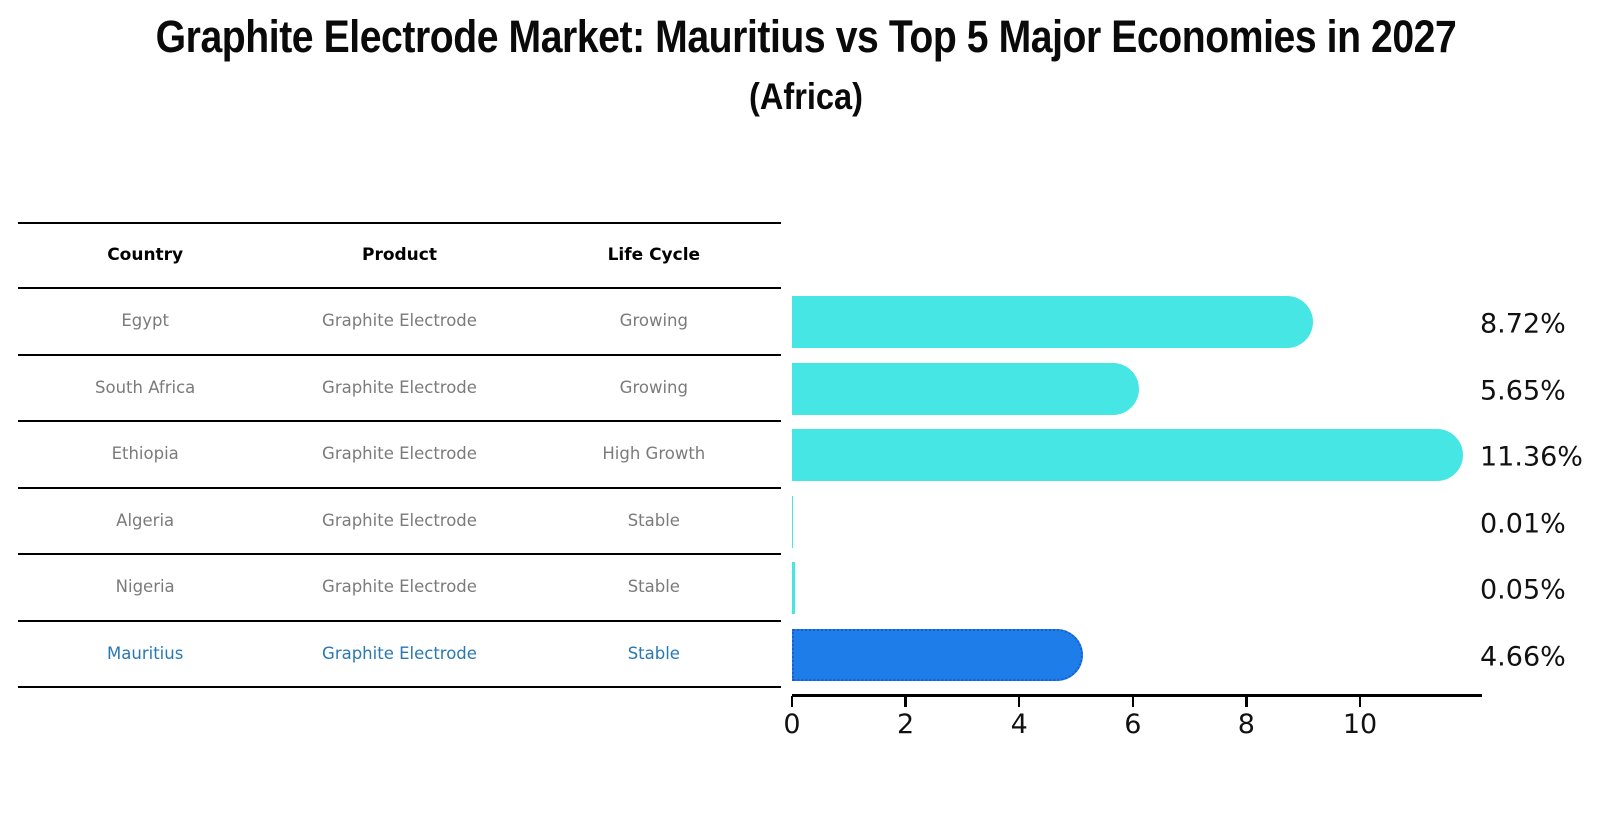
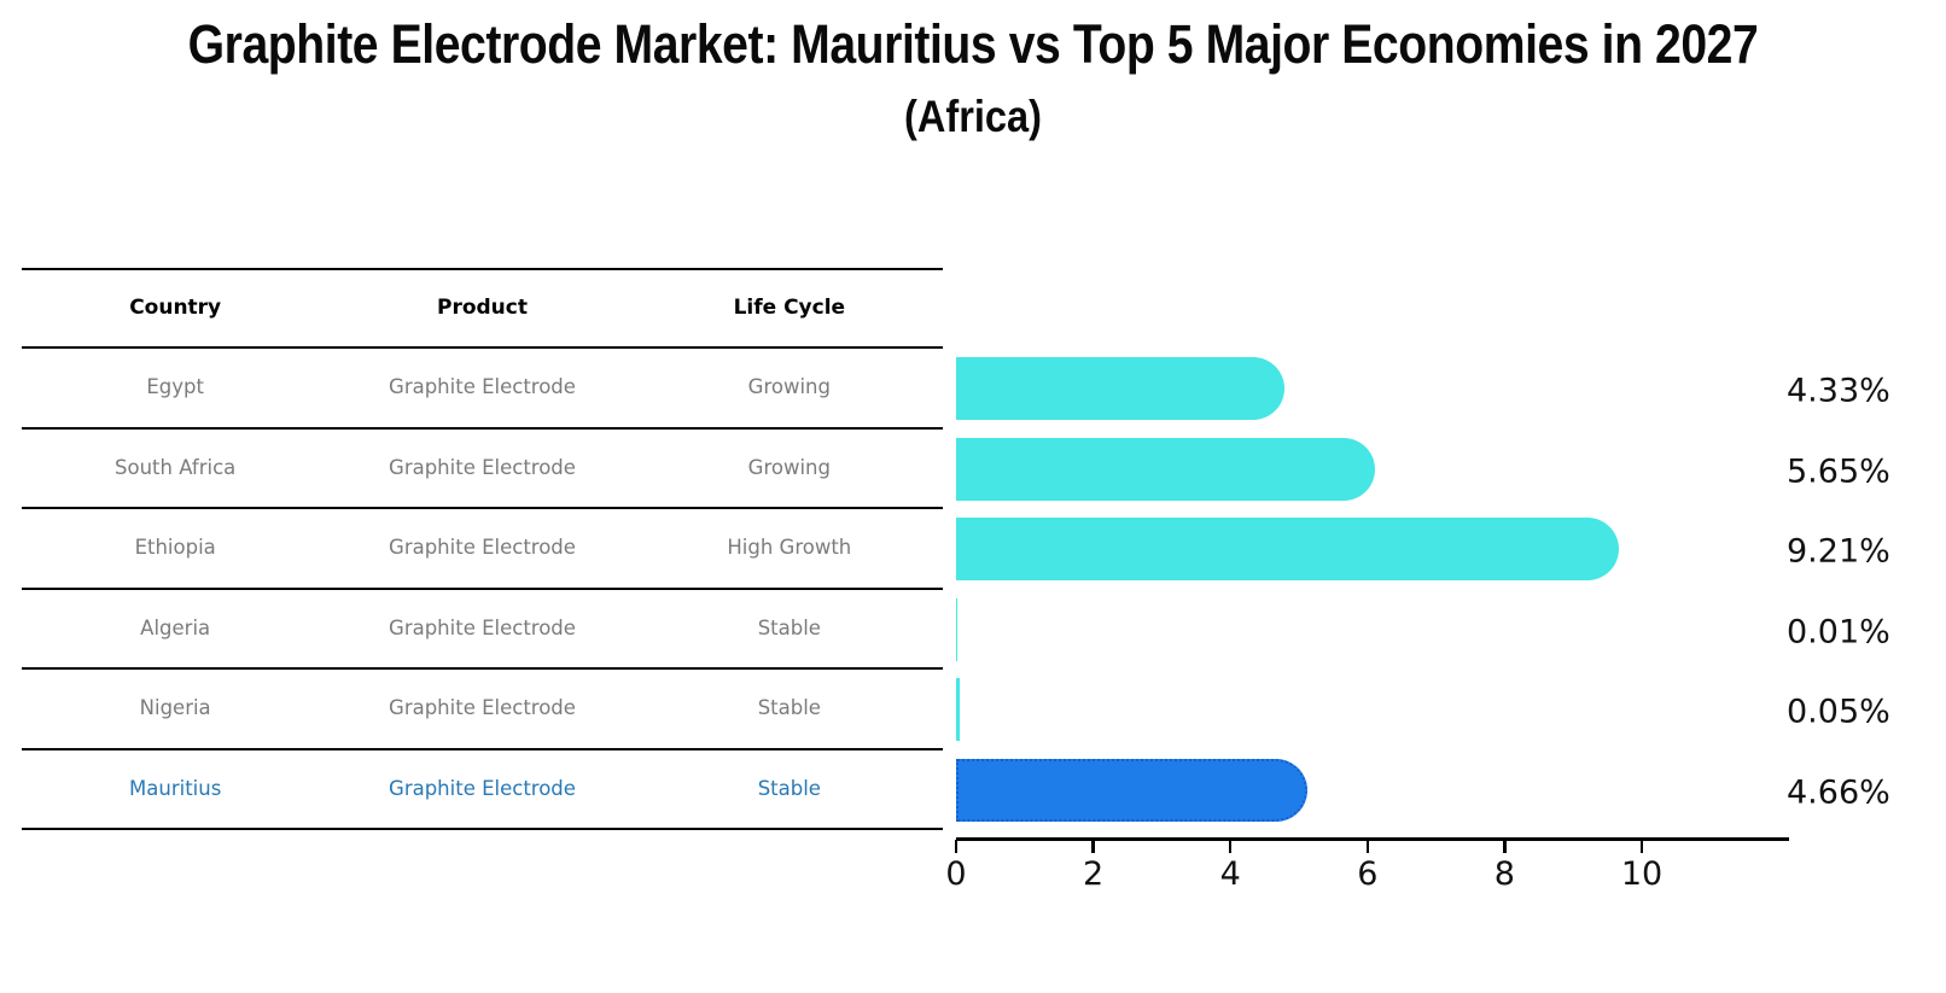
Egypt: 8.72% -> 4.33%
Ethiopia: 11.36% -> 9.21%
